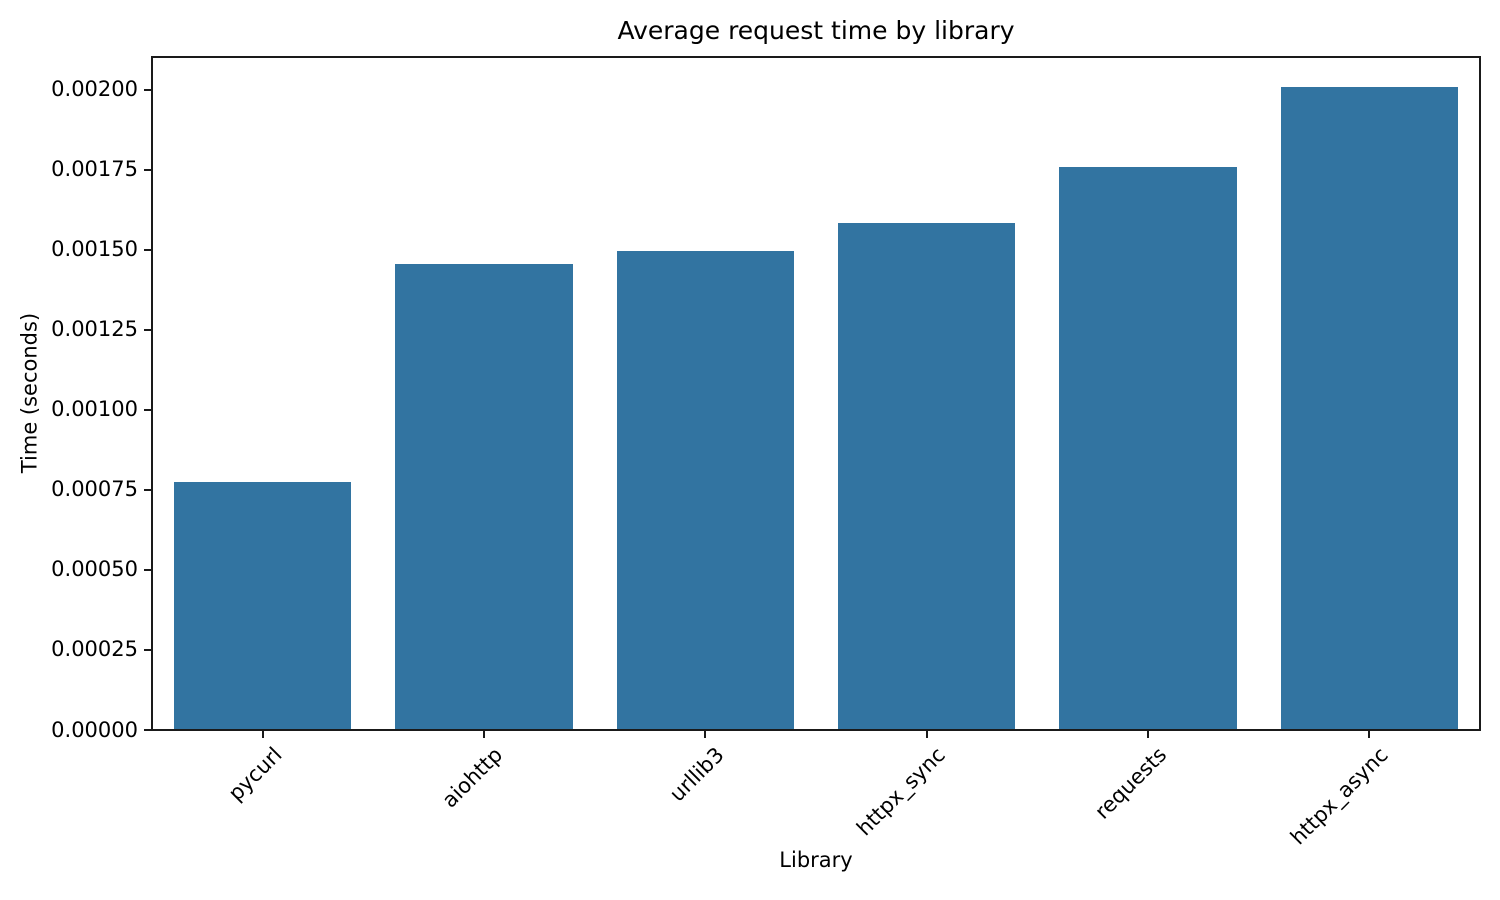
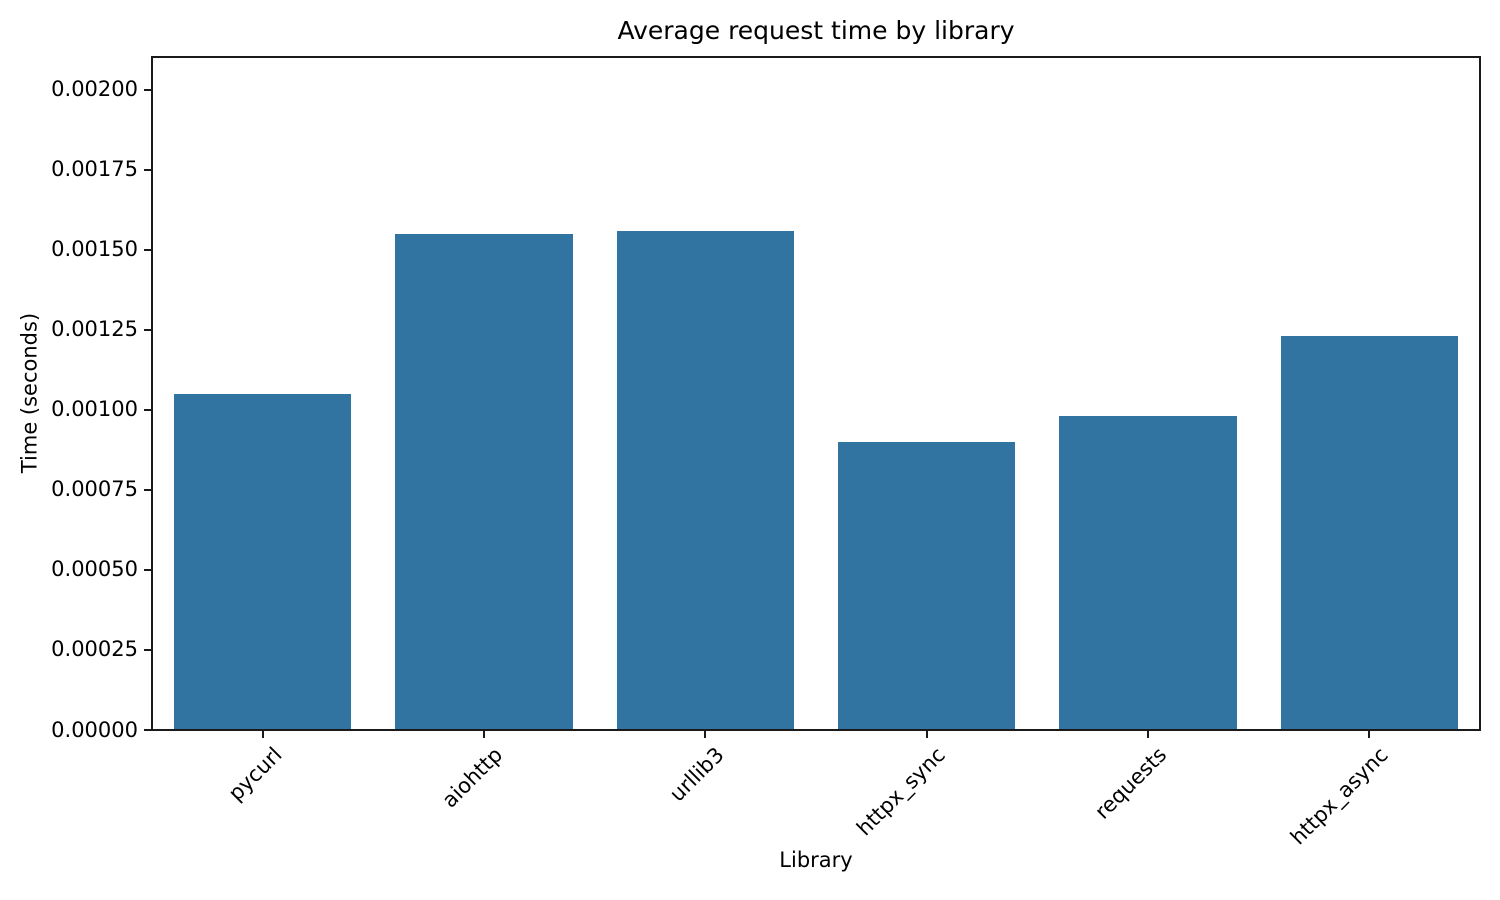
pycurl: 0.00077 -> 0.00105
aiohttp: 0.00145 -> 0.00155
urllib3: 0.00150 -> 0.00156
httpx_sync: 0.00158 -> 0.00090
requests: 0.00176 -> 0.00098
httpx_async: 0.00201 -> 0.00123
